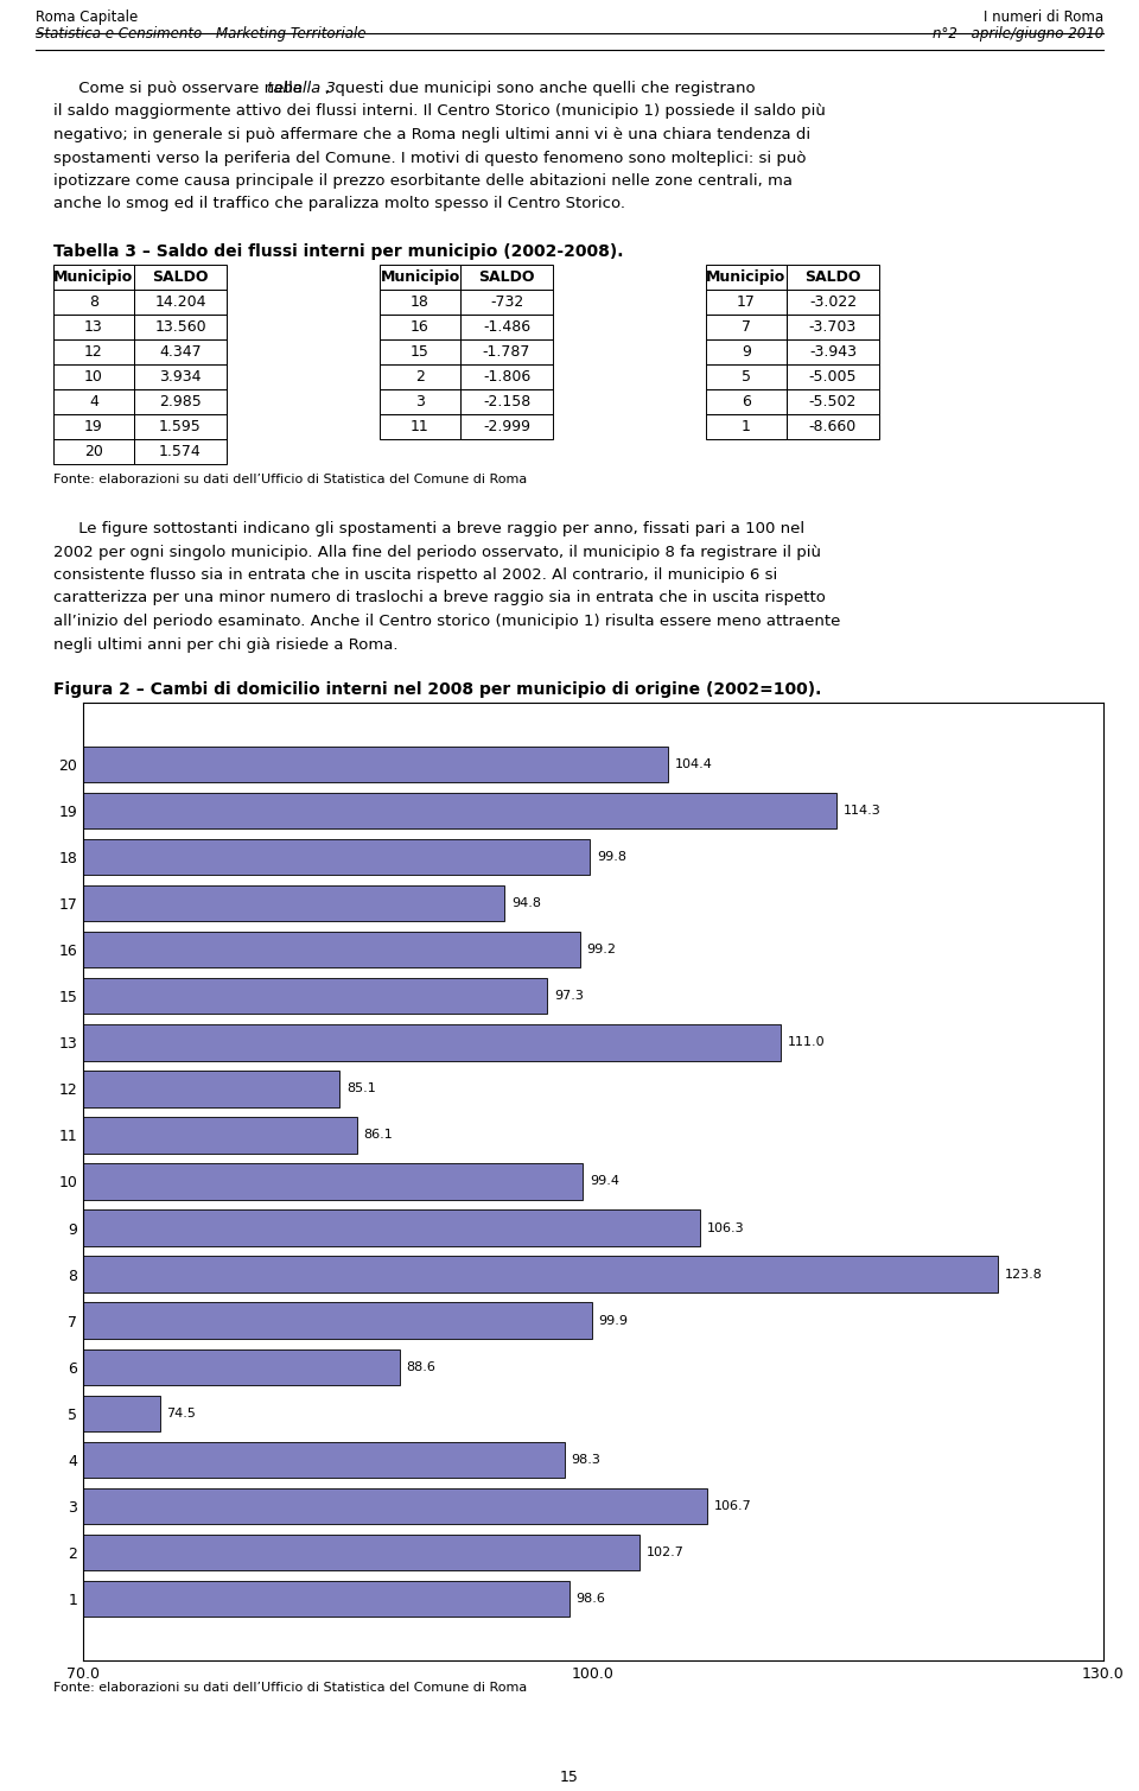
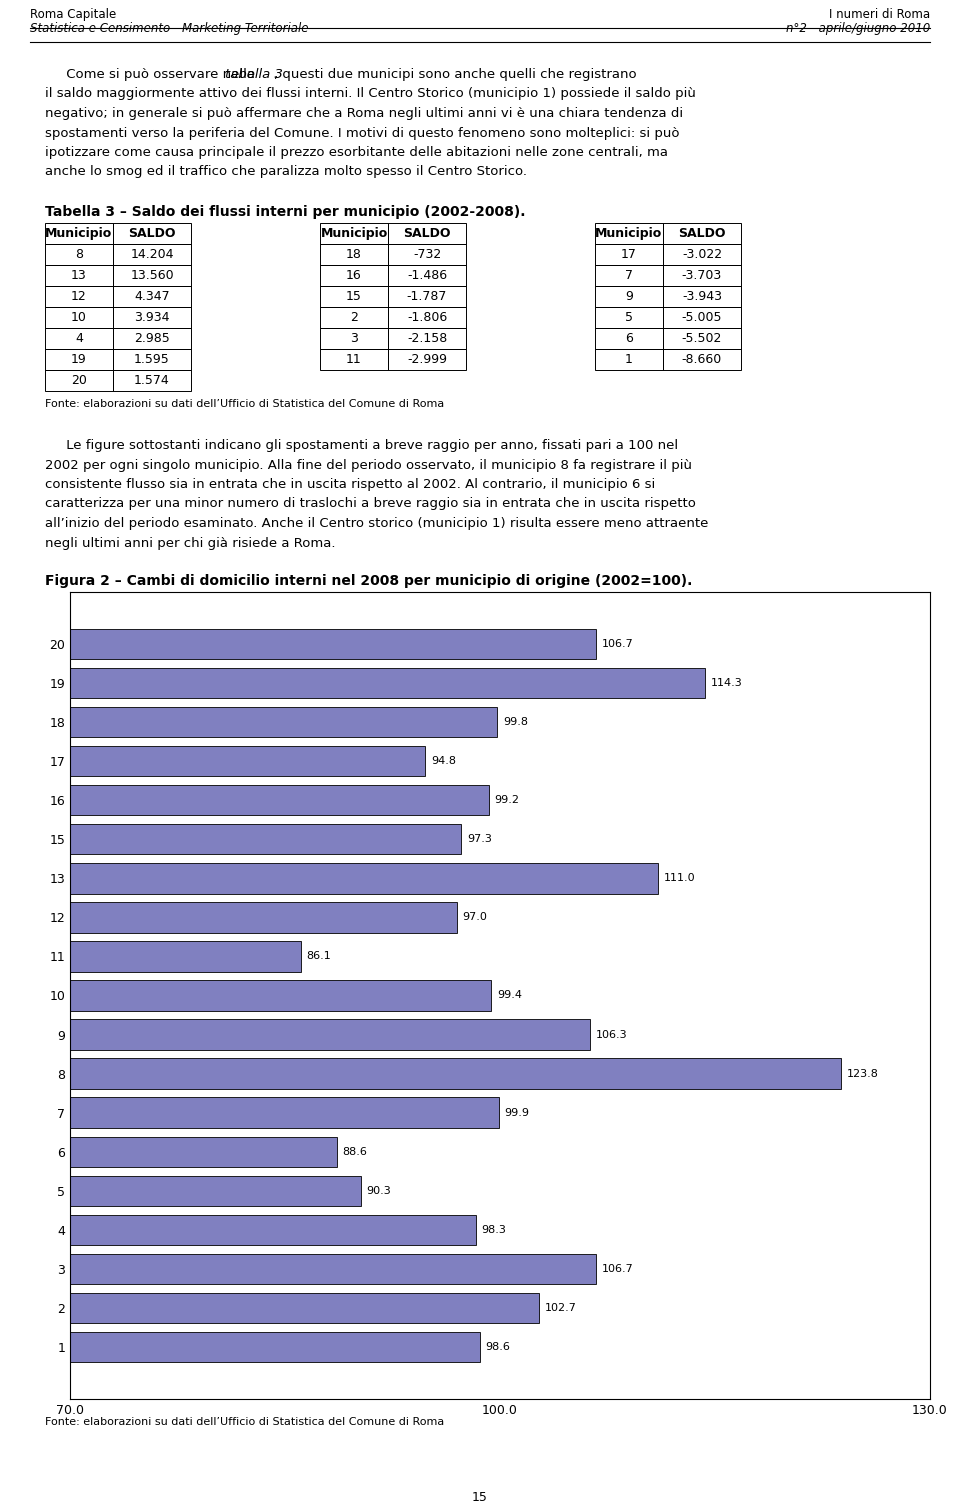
20: 104.4 -> 106.7
12: 85.1 -> 97.0
5: 74.5 -> 90.3
